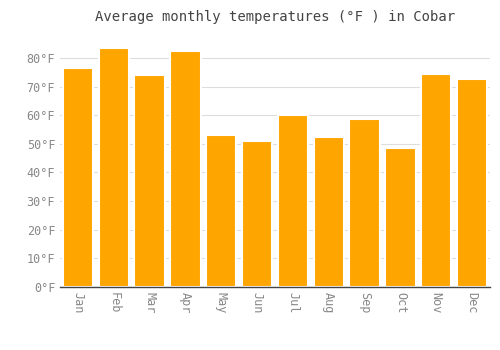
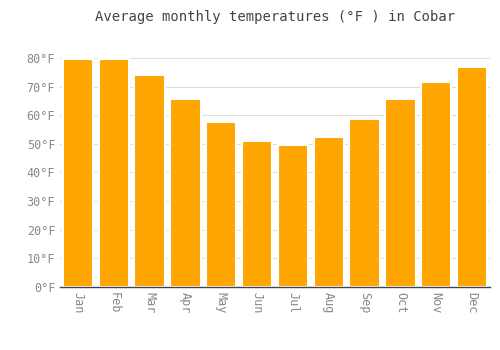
Jan: 76.5°F -> 79.5°F
Feb: 83.5°F -> 79.5°F
Apr: 82.5°F -> 65.5°F
May: 53.0°F -> 57.5°F
Jul: 60.0°F -> 49.5°F
Oct: 48.5°F -> 65.5°F
Nov: 74.5°F -> 71.5°F
Dec: 72.5°F -> 77.0°F
